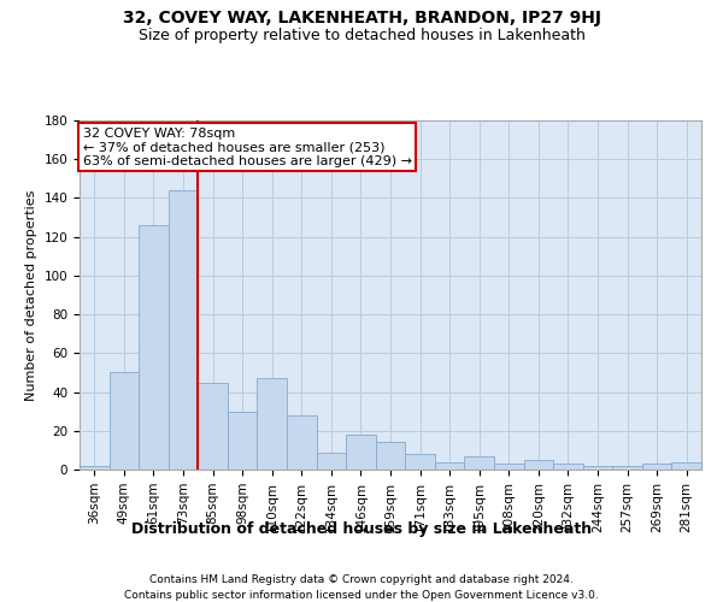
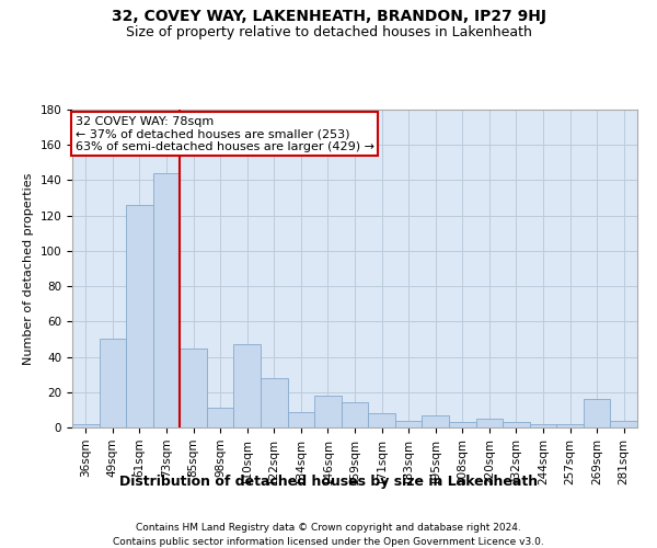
98sqm: 30 -> 11
269sqm: 3 -> 16
